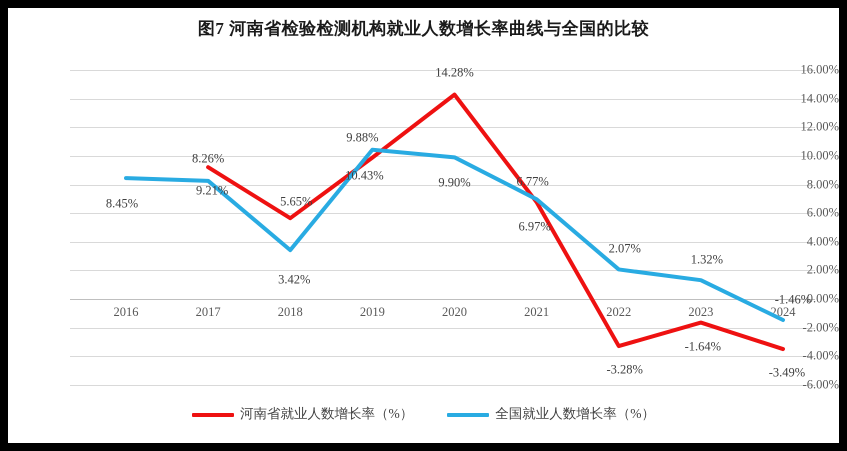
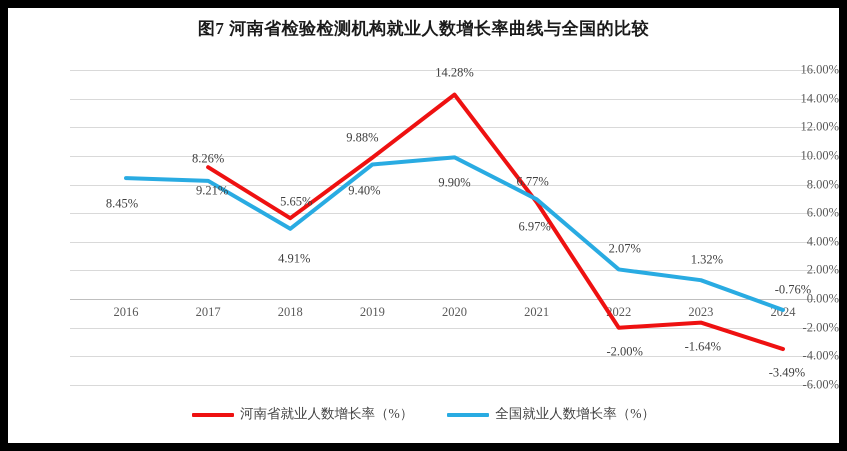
全国就业人数增长率（%）/2018: 3.42% -> 4.91%
全国就业人数增长率（%）/2019: 10.43% -> 9.40%
河南省就业人数增长率（%）/2022: -3.28% -> -2.00%
全国就业人数增长率（%）/2024: -1.46% -> -0.76%
